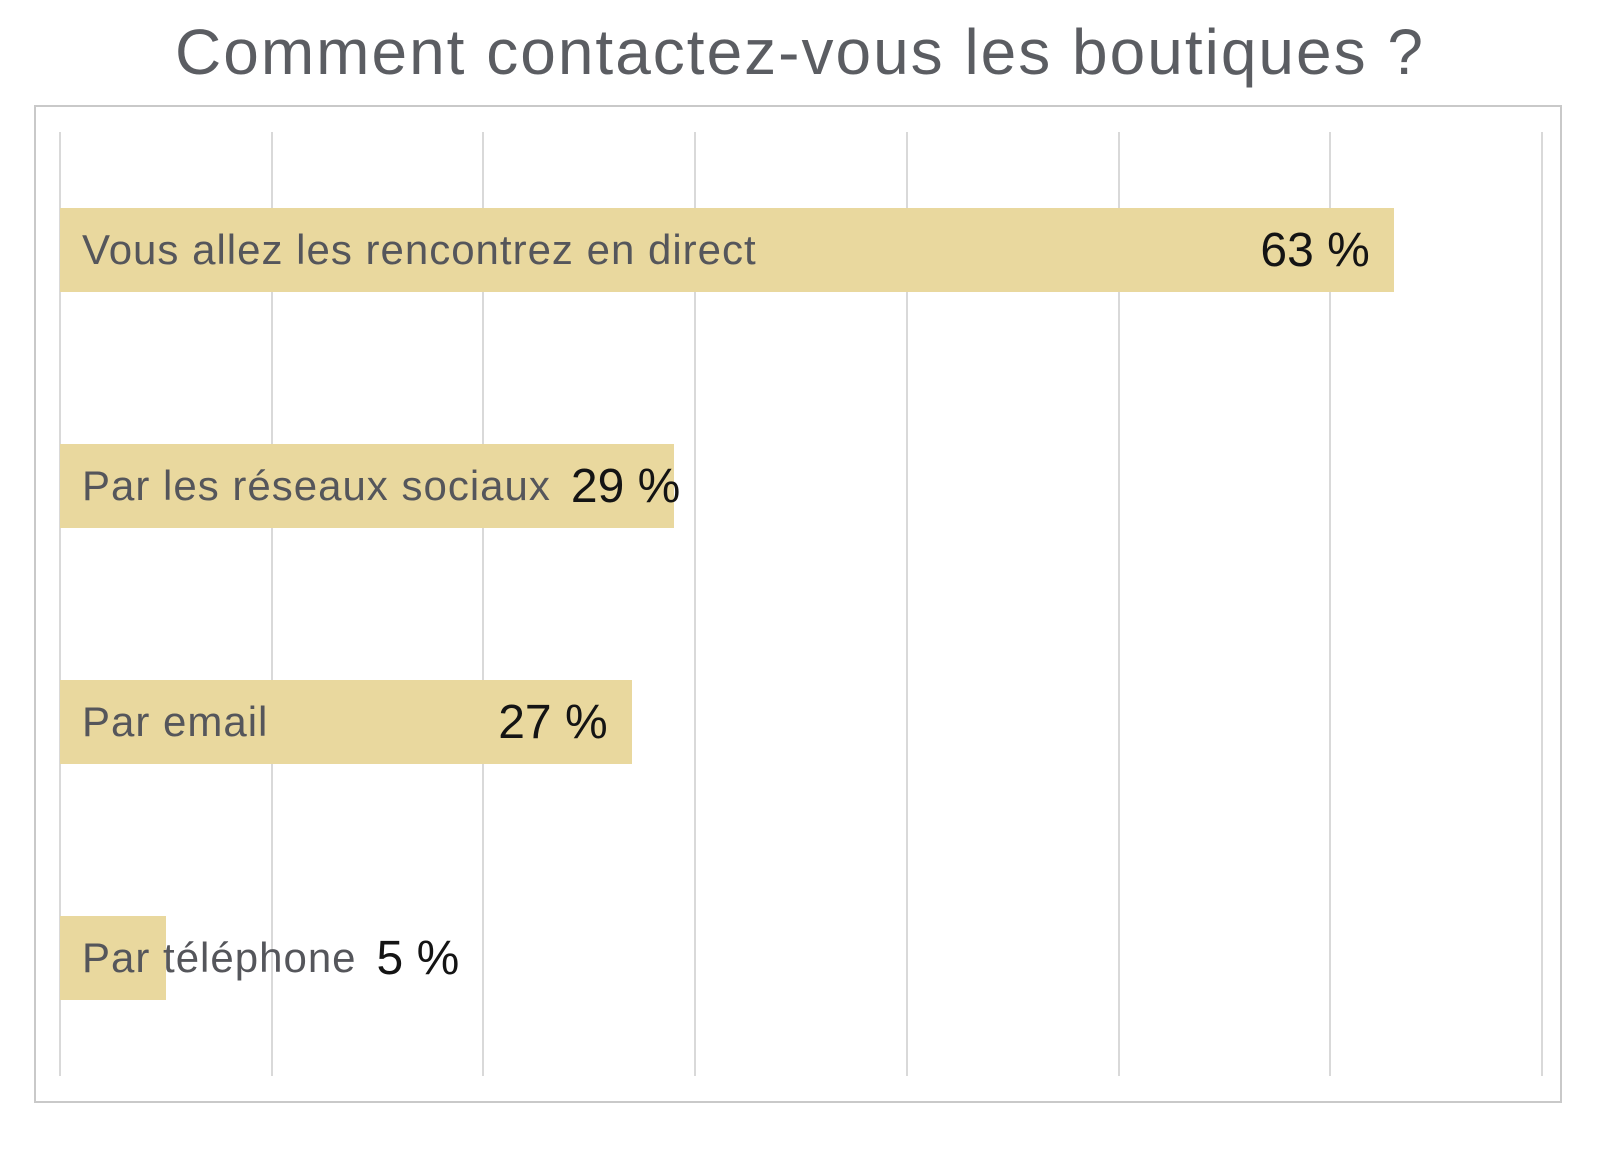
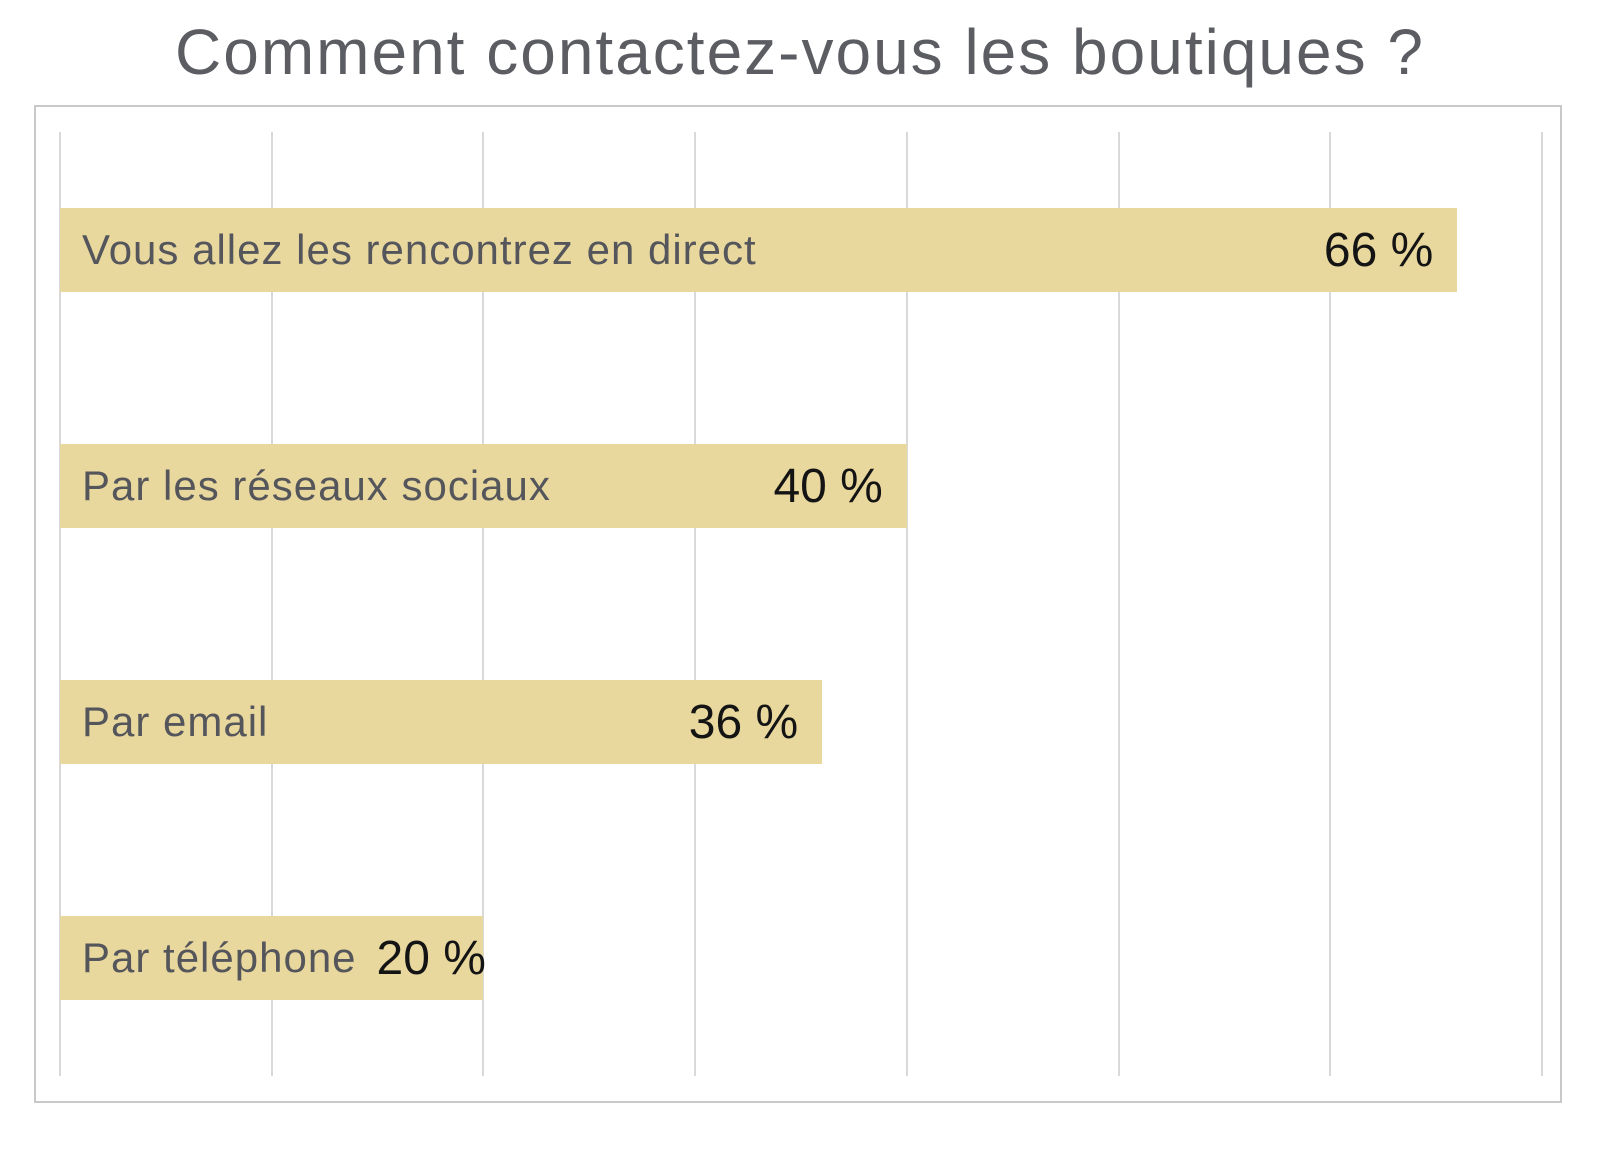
Vous allez les rencontrez en direct: 63 -> 66
Par les réseaux sociaux: 29 -> 40
Par email: 27 -> 36
Par téléphone: 5 -> 20
